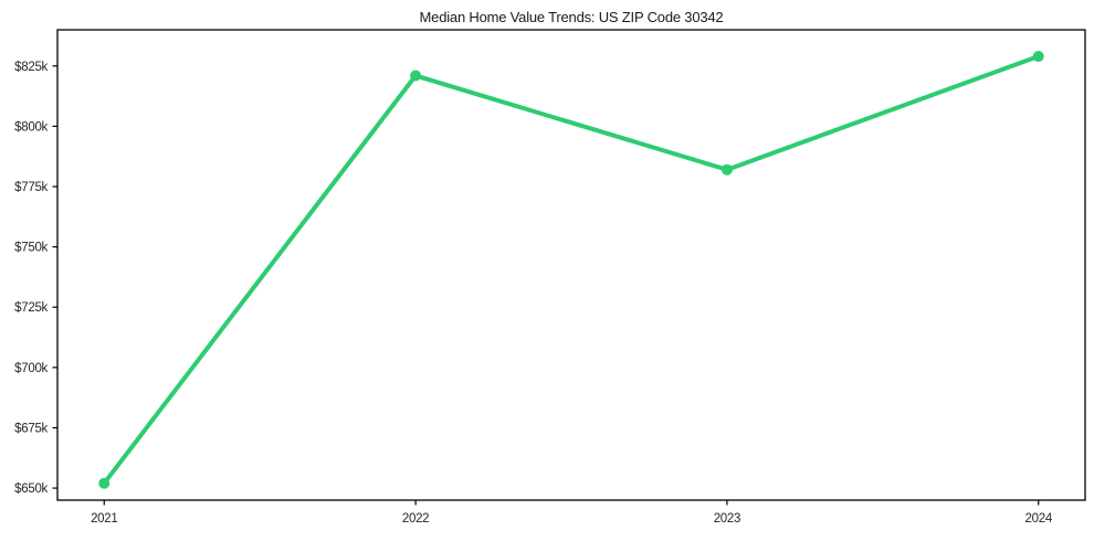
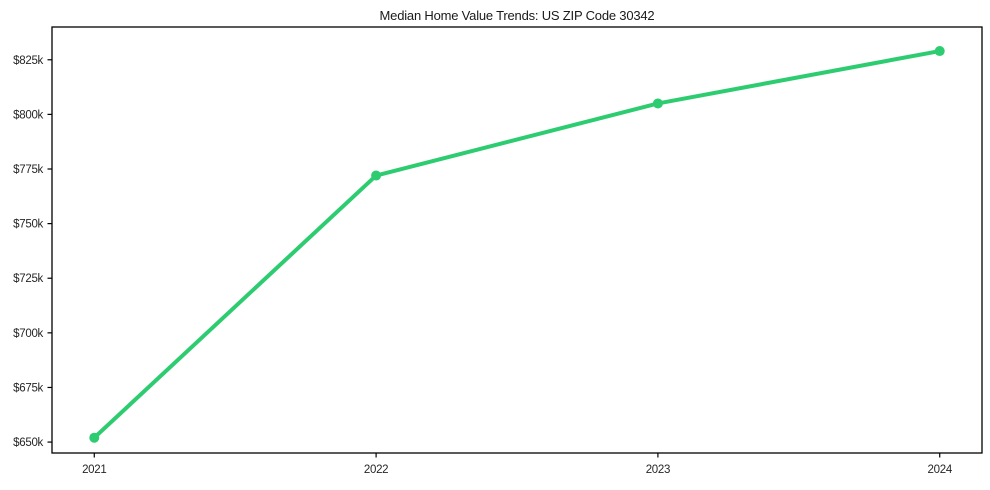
2022: $821k -> $772k
2023: $782k -> $805k
